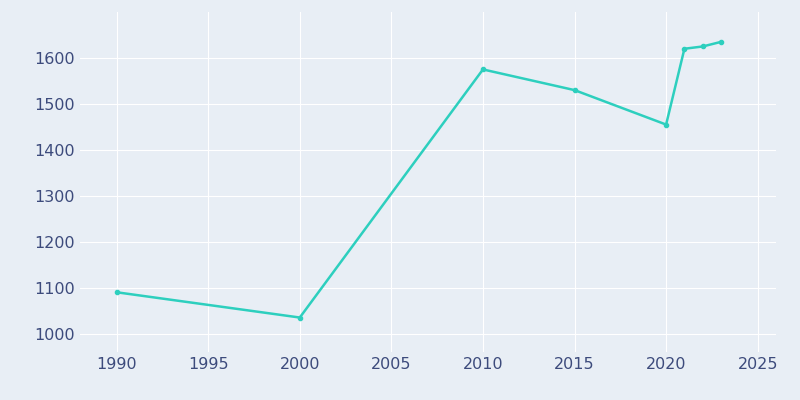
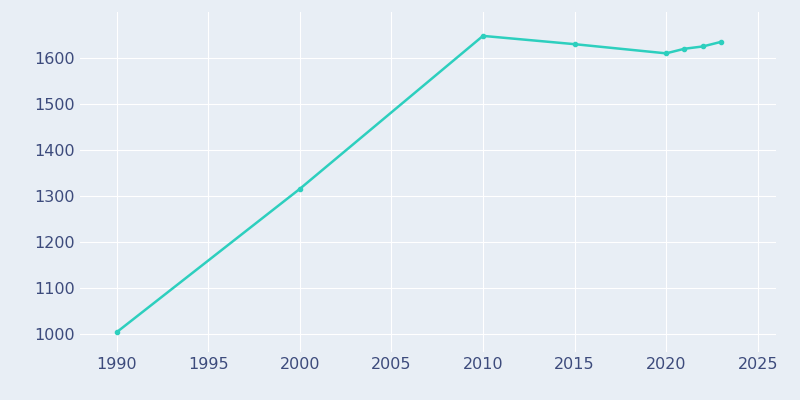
1990: 1090 -> 1003
2000: 1035 -> 1315
2010: 1575 -> 1648
2015: 1530 -> 1630
2020: 1455 -> 1610
